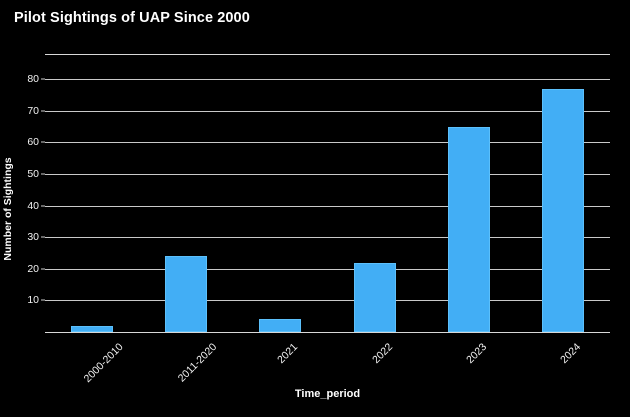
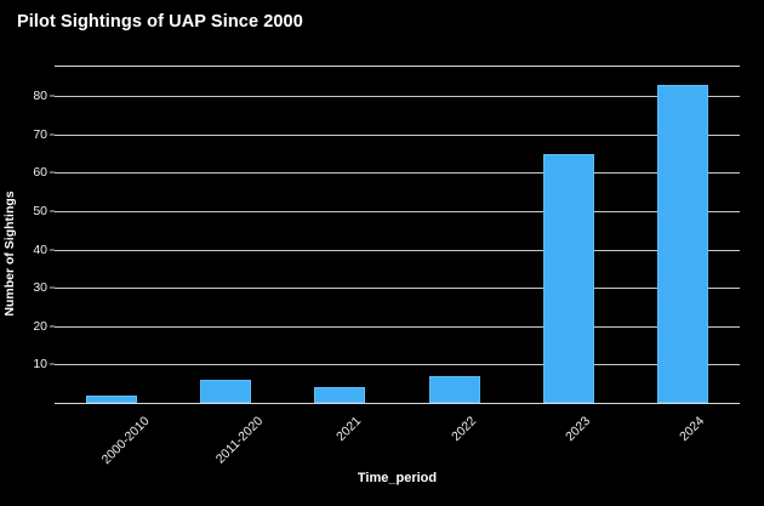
2011-2020: 24 -> 6
2022: 22 -> 7
2024: 77 -> 83
